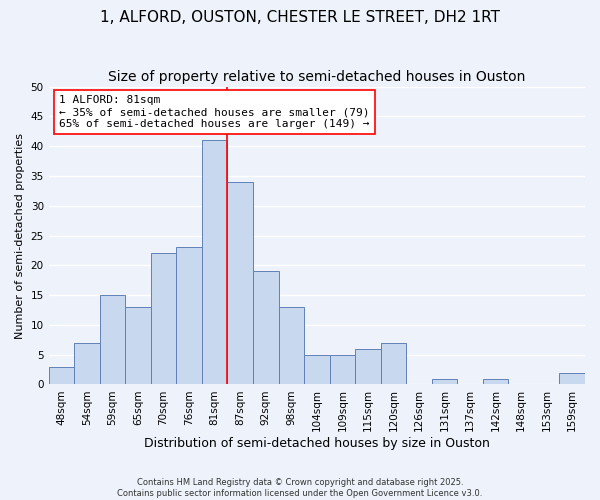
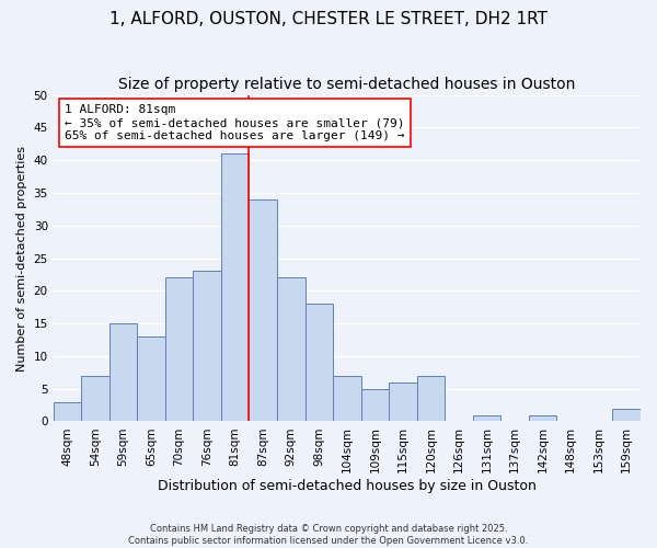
92sqm: 19 -> 22
98sqm: 13 -> 18
104sqm: 5 -> 7
